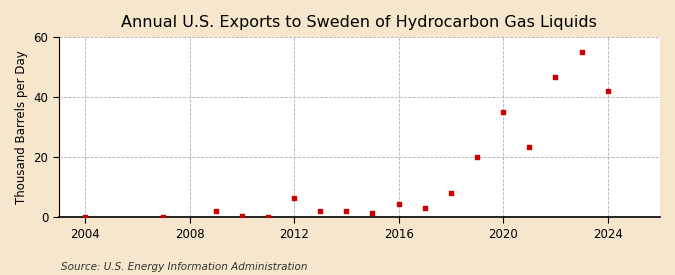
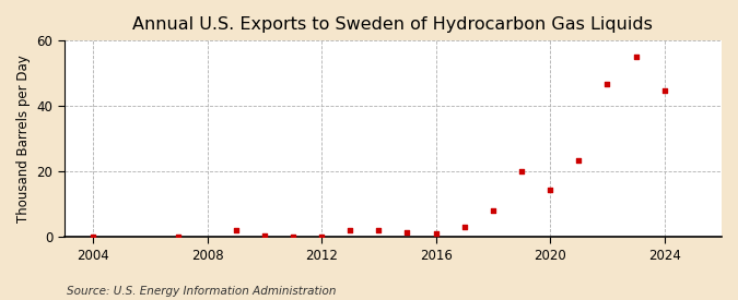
2012: 6.5 -> 0.1
2016: 4.5 -> 1.0
2020: 35.0 -> 14.5
2024: 42.0 -> 44.5
